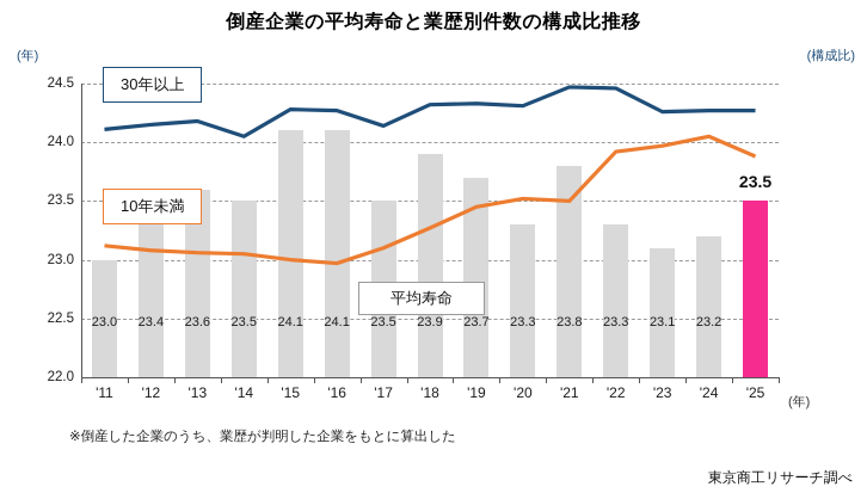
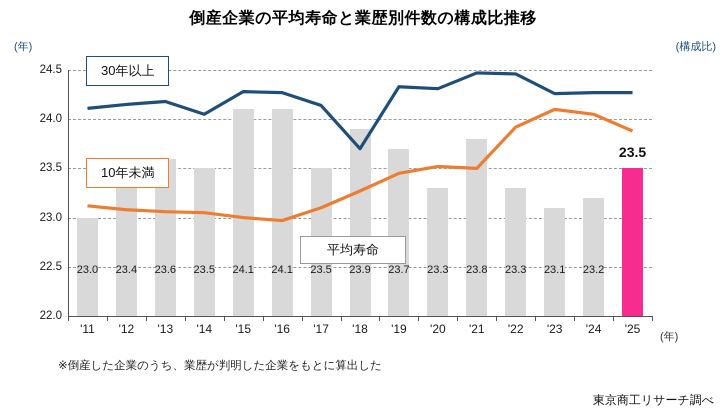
30年以上/'18: 24.3 -> 23.7
10年未満/'23: 24.0 -> 24.1
